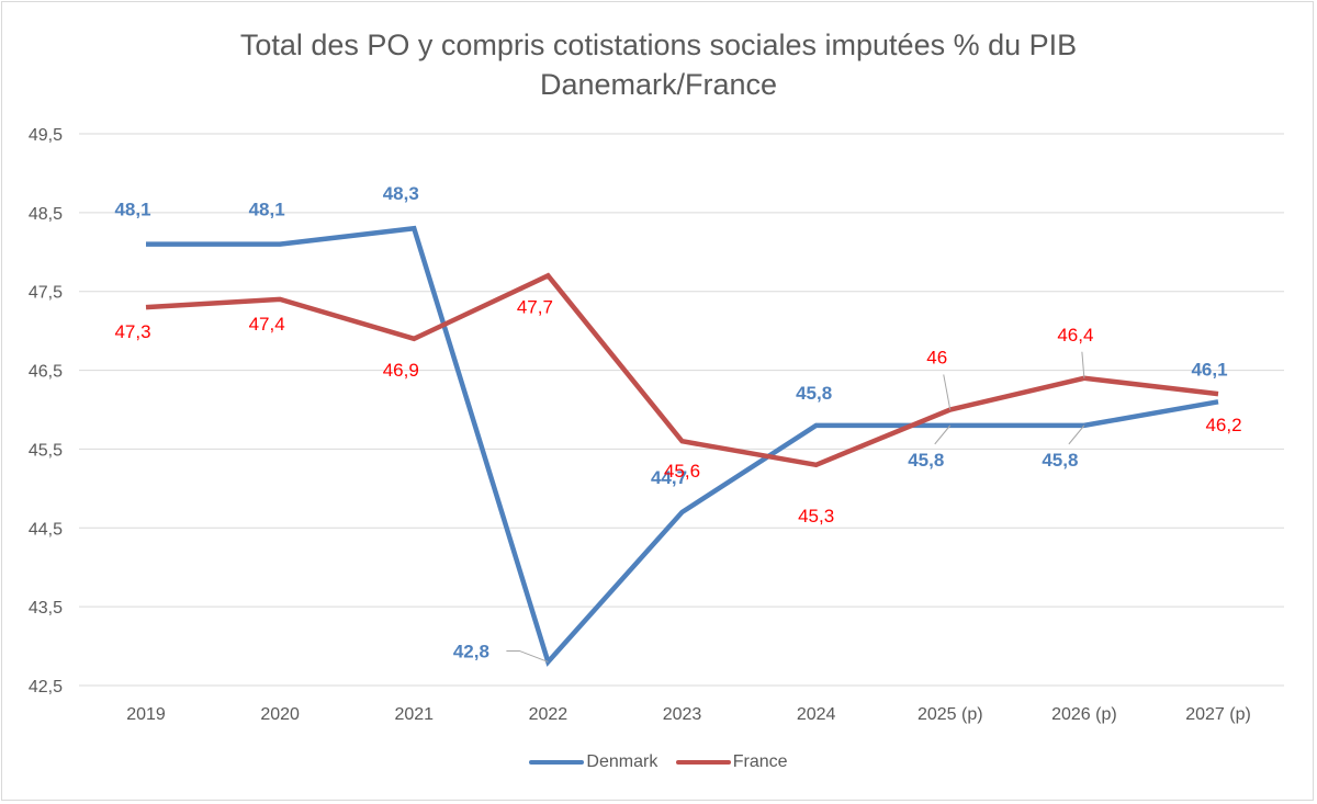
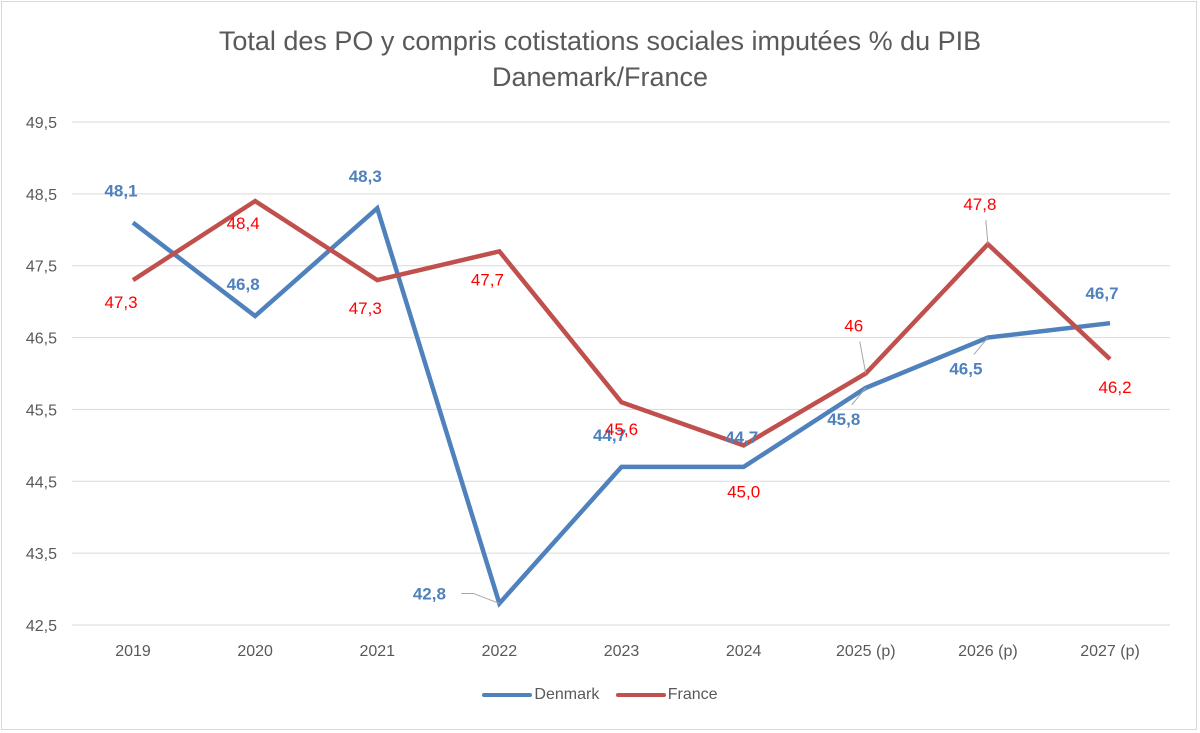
Denmark/2020: 48,1 -> 46,8
France/2020: 47,4 -> 48,4
France/2021: 46,9 -> 47,3
Denmark/2024: 45,8 -> 44,7
France/2024: 45,3 -> 45,0
Denmark/2026 (p): 45,8 -> 46,5
France/2026 (p): 46,4 -> 47,8
Denmark/2027 (p): 46,1 -> 46,7
